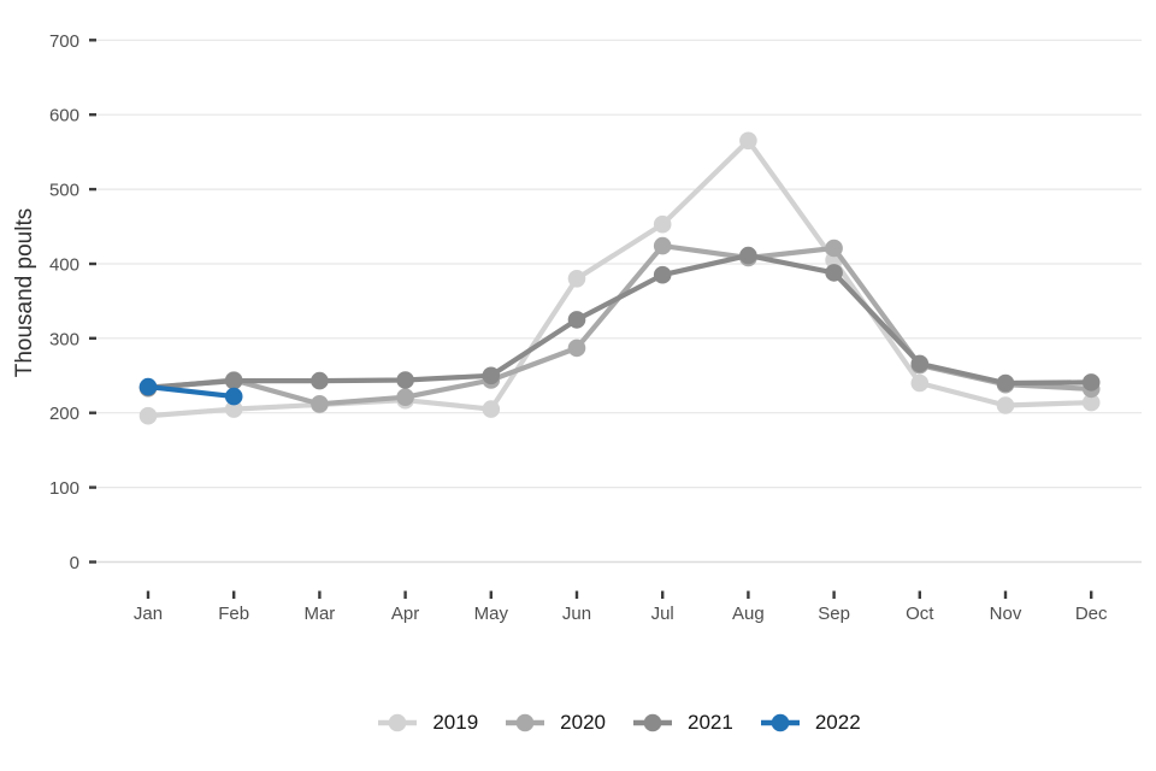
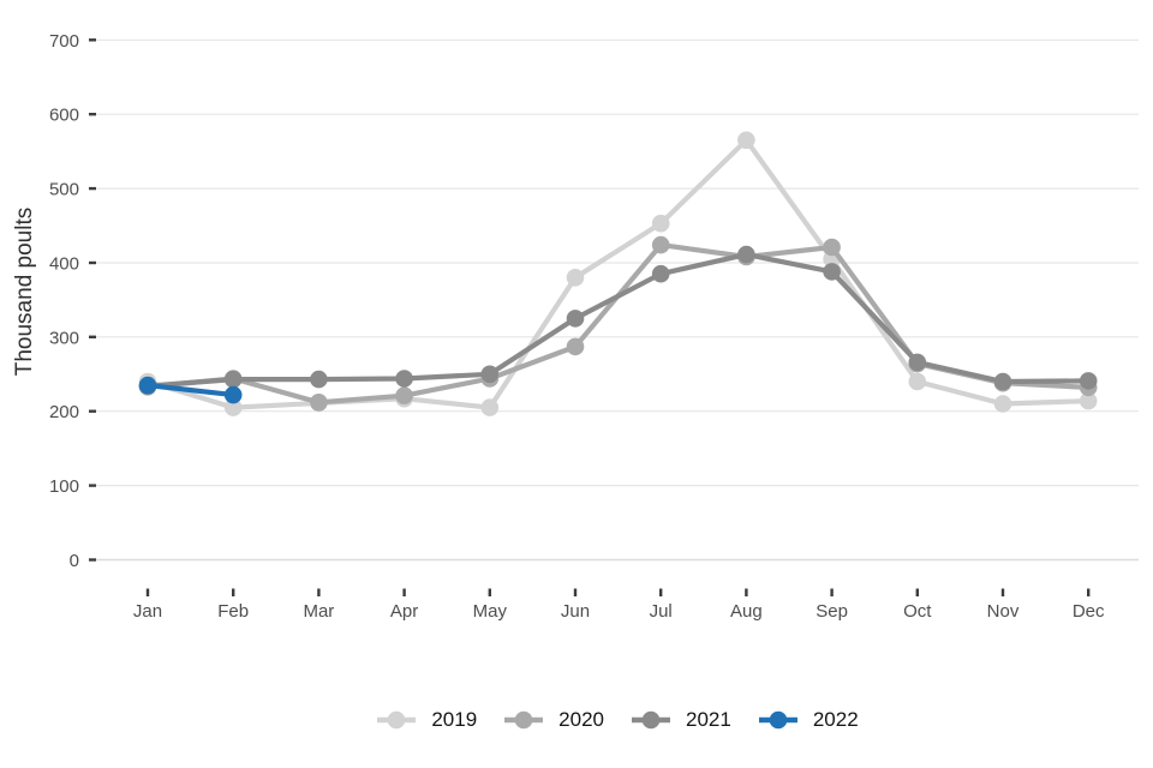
2019/Jan: 200 -> 240
